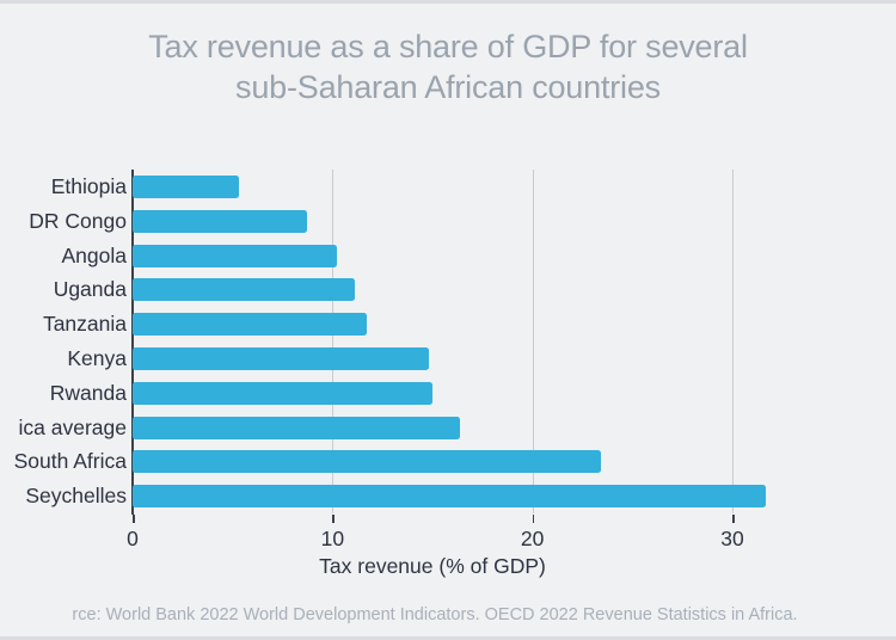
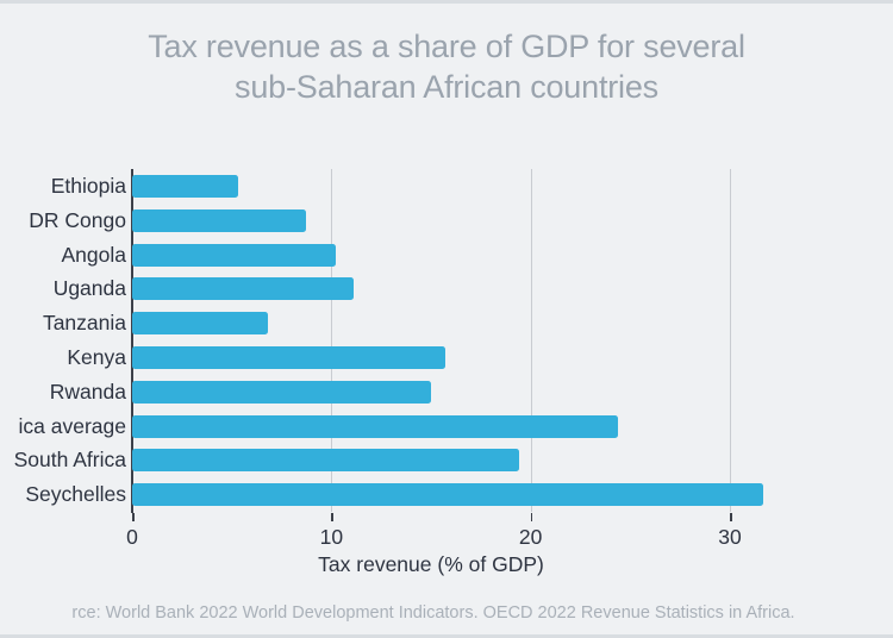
Tanzania: 11.7 -> 6.8
Kenya: 14.8 -> 15.7
ica average: 16.4 -> 24.4
South Africa: 23.4 -> 19.4
